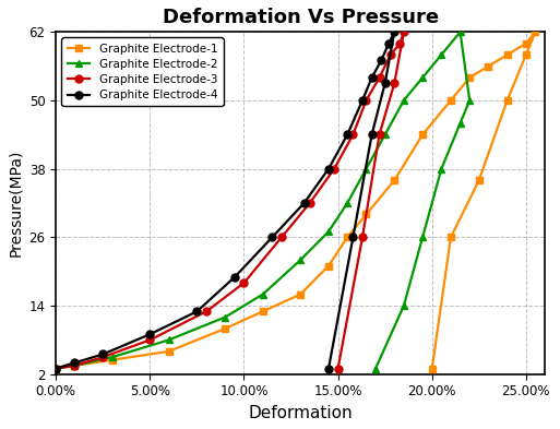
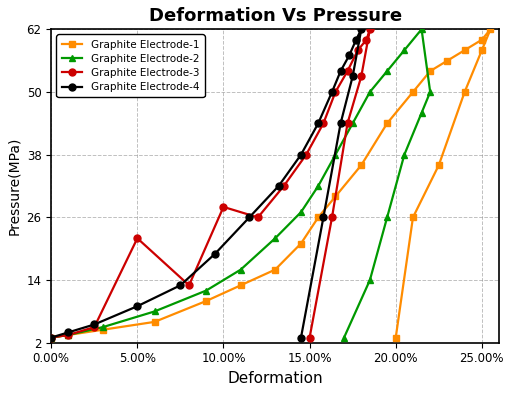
Graphite Electrode-3/5.00%: 8.0 -> 22.0
Graphite Electrode-3/10.00%: 18.0 -> 28.0
